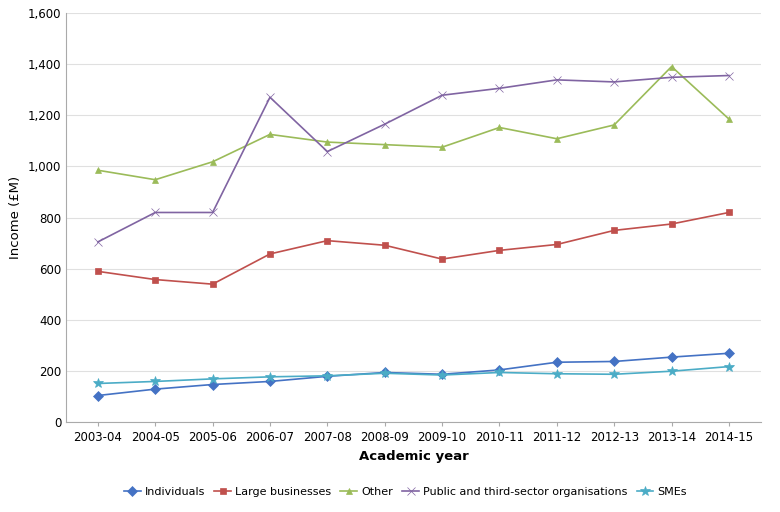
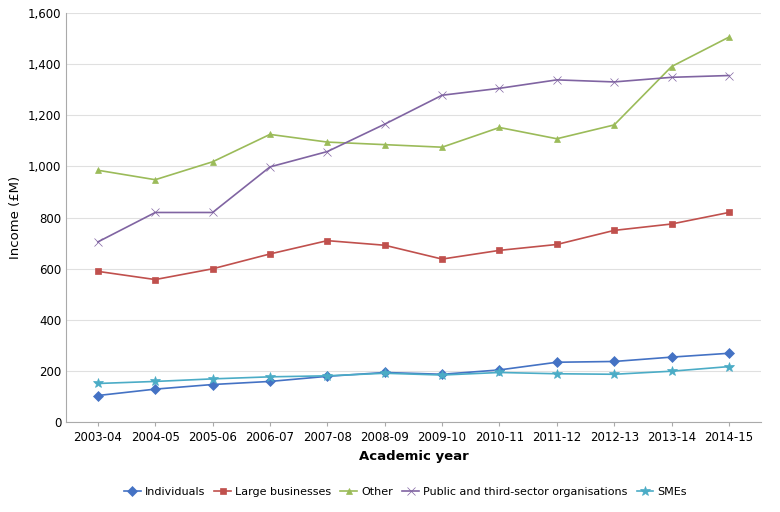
Large businesses/2005-06: 540 -> 600
Public and third-sector organisations/2006-07: 1,270 -> 998
Other/2014-15: 1,185 -> 1,505
